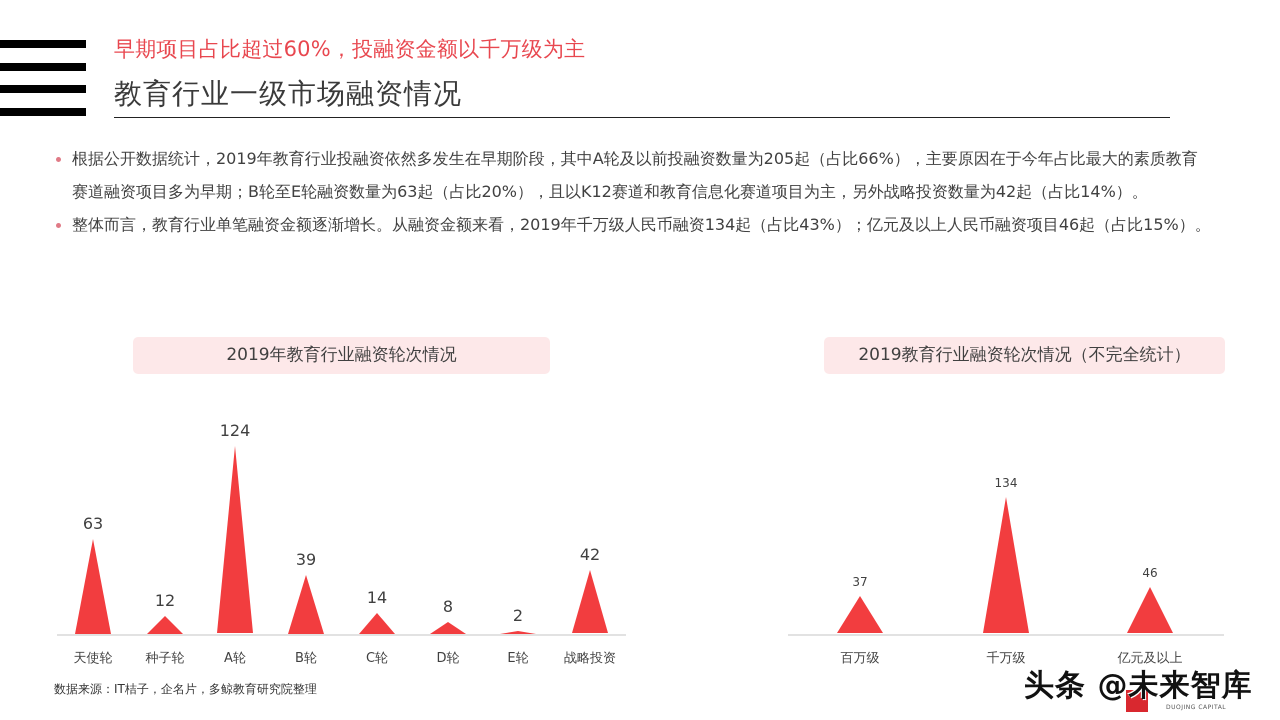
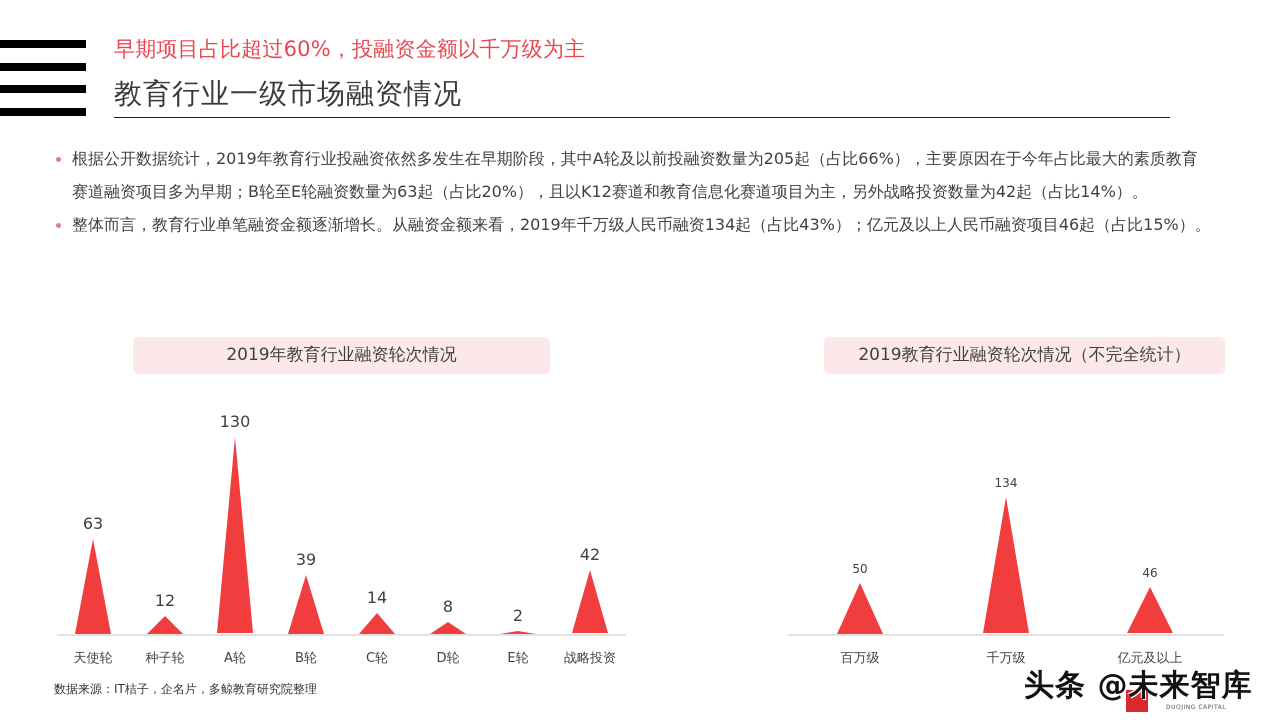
2019年教育行业融资轮次情况/A轮: 124 -> 130
2019教育行业融资轮次情况（不完全统计）/百万级: 37 -> 50
